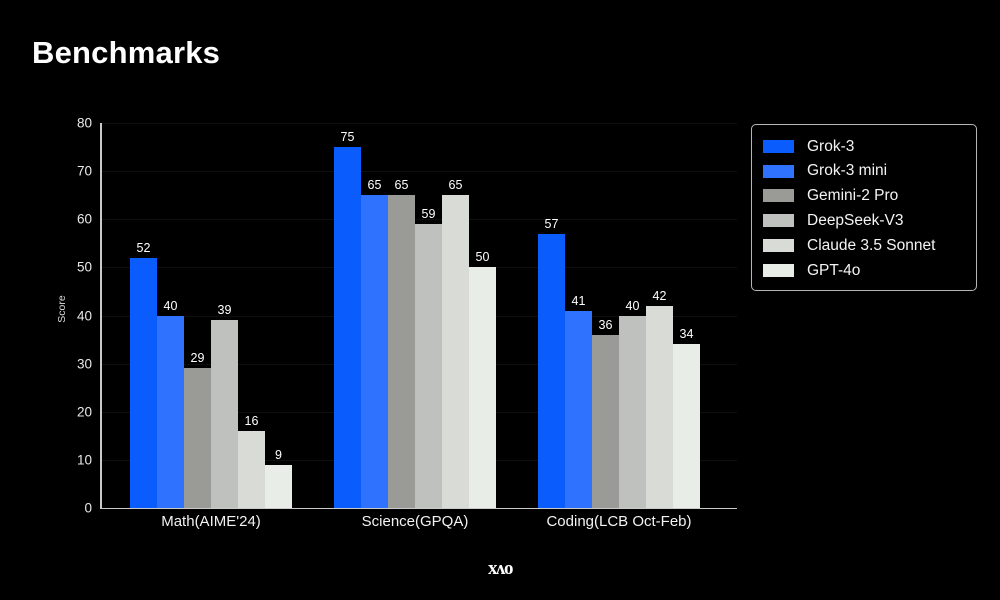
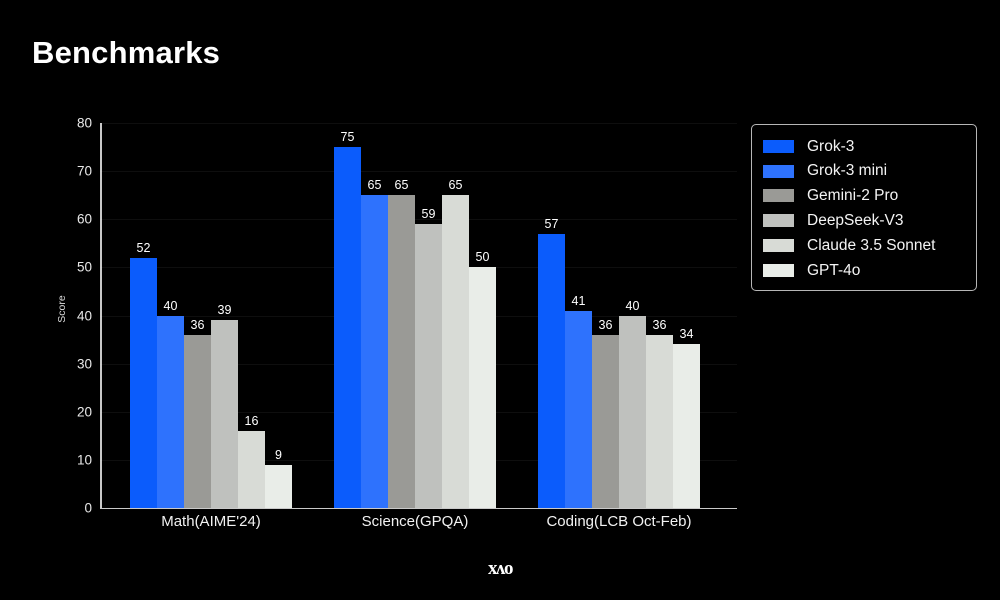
Gemini-2 Pro/Math(AIME'24): 29 -> 36
Claude 3.5 Sonnet/Coding(LCB Oct-Feb): 42 -> 36
